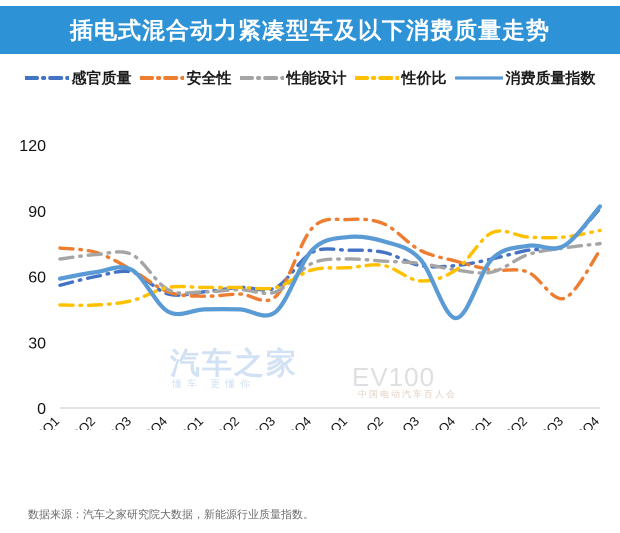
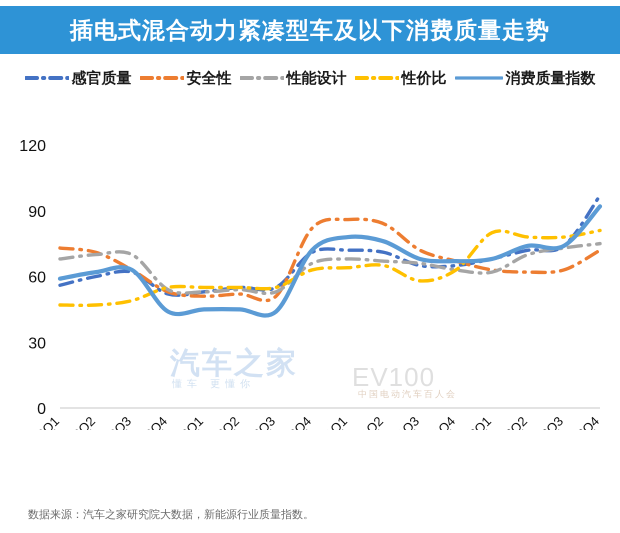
消费质量指数/2021Q4: 41 -> 67
安全性/2022Q3: 50 -> 63
感官质量/2022Q4: 91 -> 97
